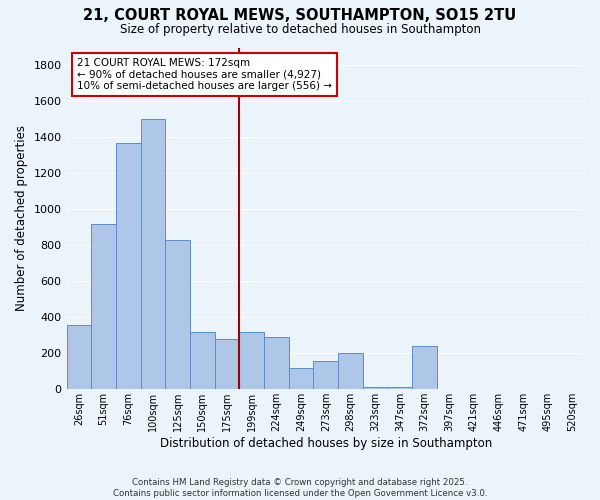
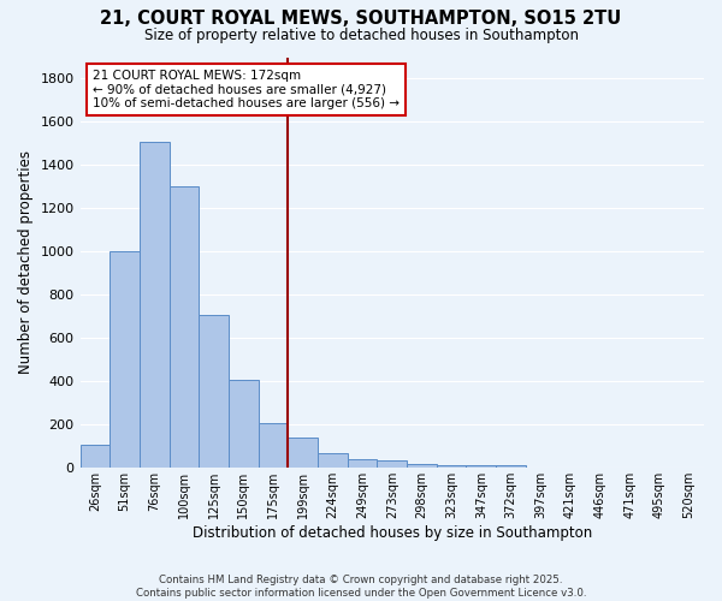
26sqm: 360 -> 110
51sqm: 920 -> 1000
76sqm: 1370 -> 1510
100sqm: 1500 -> 1300
125sqm: 830 -> 710
150sqm: 320 -> 410
175sqm: 280 -> 210
199sqm: 320 -> 140
224sqm: 290 -> 70
249sqm: 120 -> 40
273sqm: 160 -> 40
298sqm: 200 -> 20
372sqm: 240 -> 20
